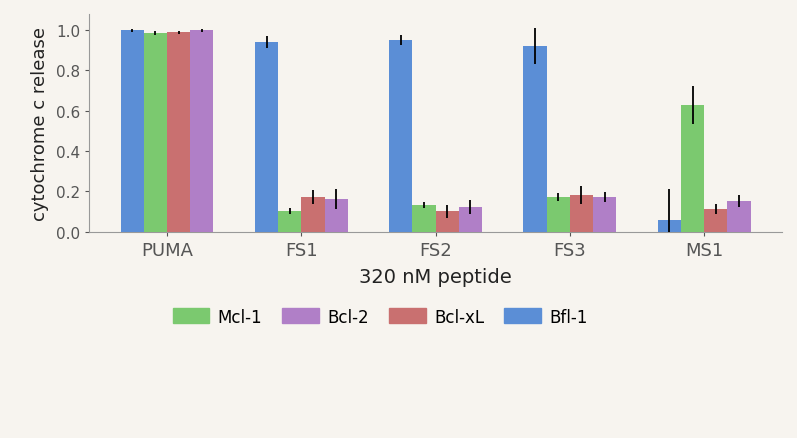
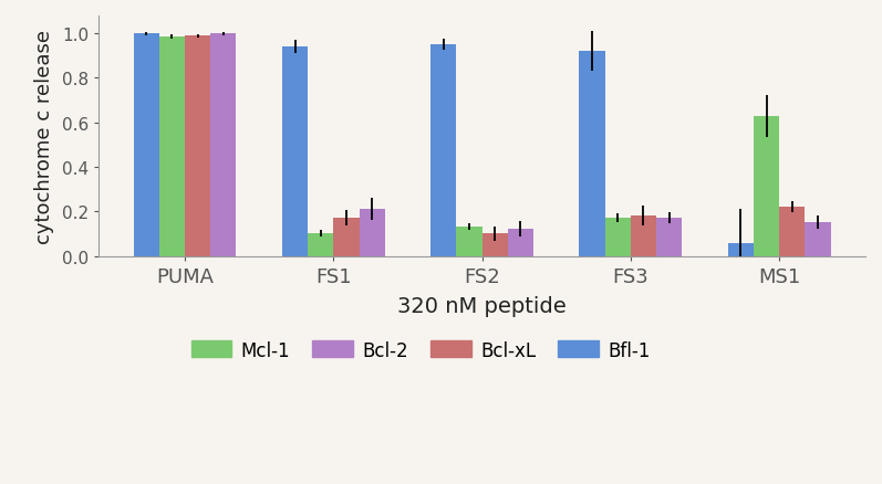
Bcl-2/FS1: 0.16 -> 0.21
Bcl-xL/MS1: 0.11 -> 0.22
